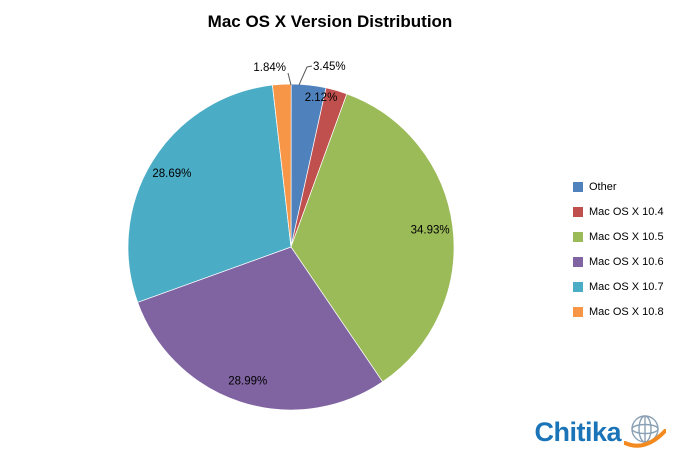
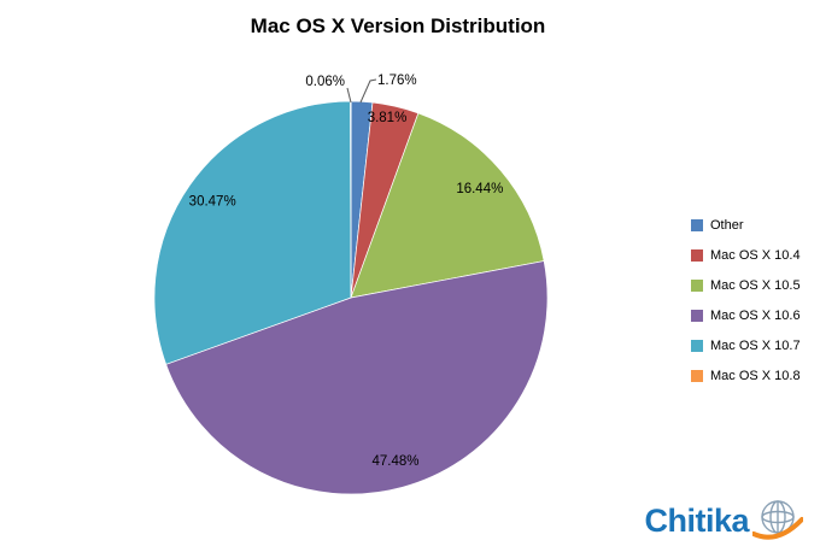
Other: 3.45% -> 1.76%
Mac OS X 10.4: 2.12% -> 3.81%
Mac OS X 10.5: 34.93% -> 16.44%
Mac OS X 10.6: 28.99% -> 47.48%
Mac OS X 10.7: 28.69% -> 30.47%
Mac OS X 10.8: 1.84% -> 0.06%
